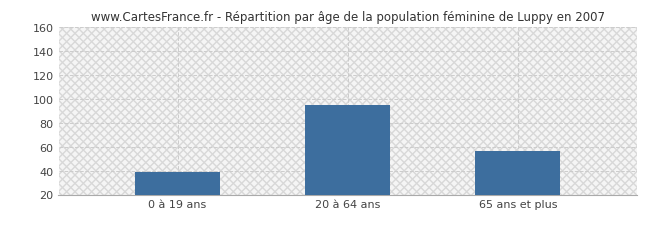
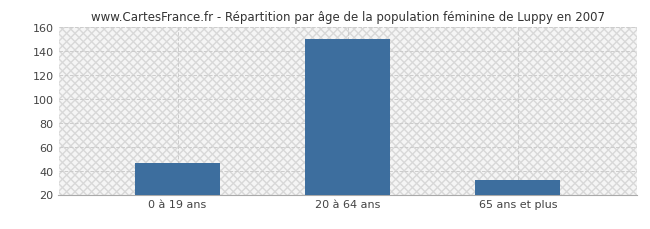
0 à 19 ans: 39 -> 46
20 à 64 ans: 95 -> 150
65 ans et plus: 56 -> 32
